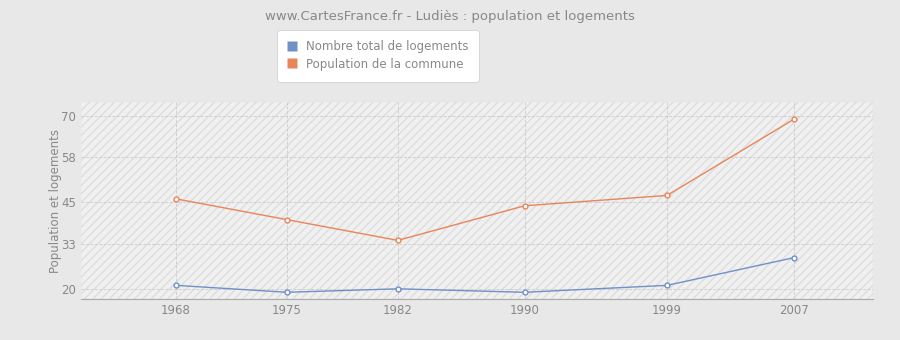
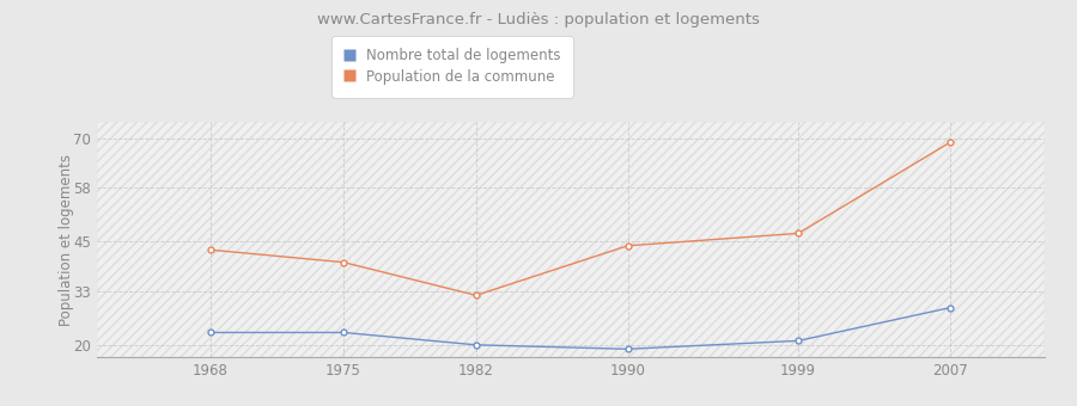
Nombre total de logements/1968: 21 -> 23
Population de la commune/1968: 46 -> 43
Nombre total de logements/1975: 19 -> 23
Population de la commune/1982: 34 -> 32
